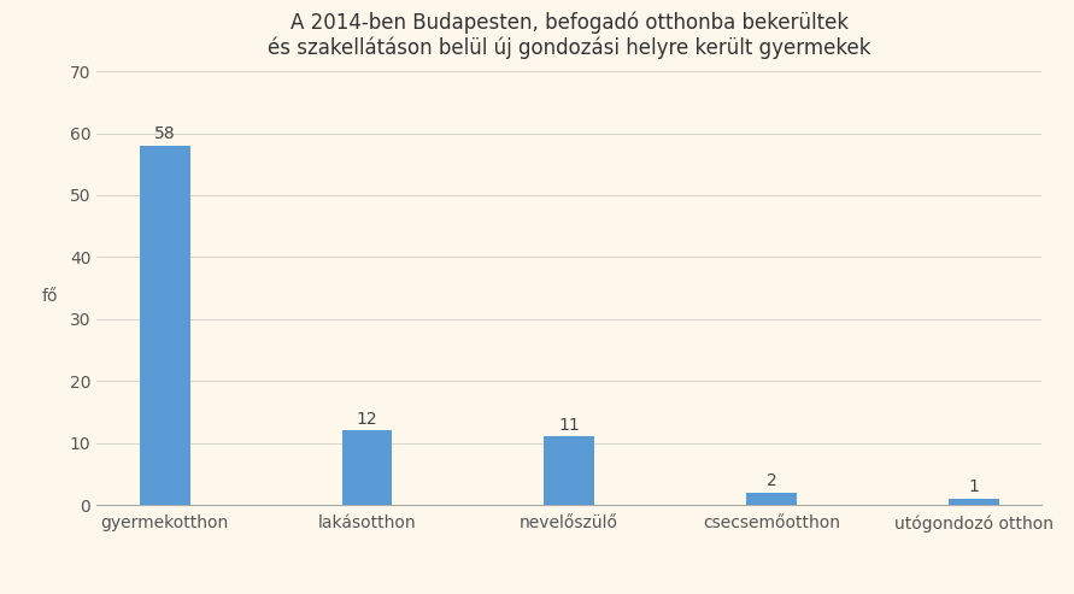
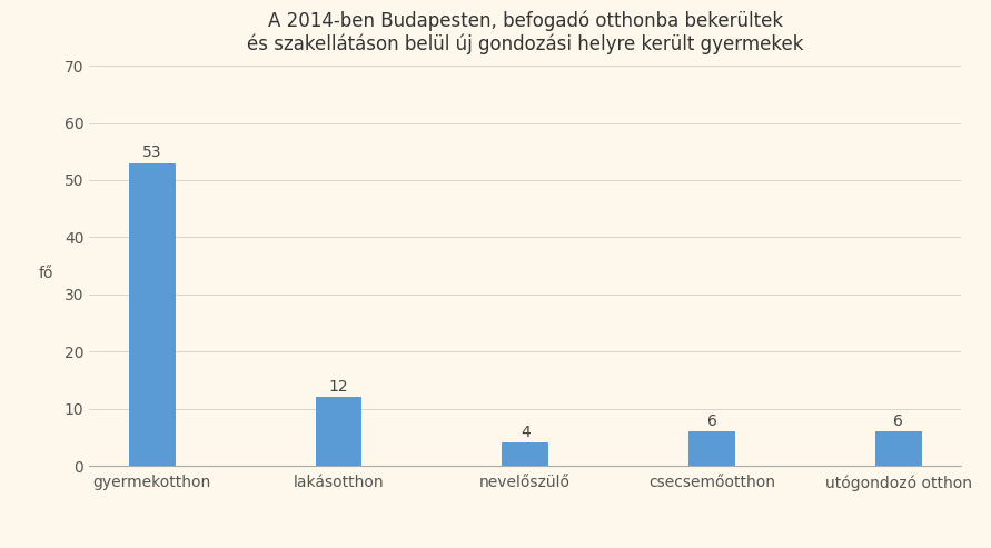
gyermekotthon: 58 -> 53
nevelőszülő: 11 -> 4
csecsemőotthon: 2 -> 6
utógondozó otthon: 1 -> 6
